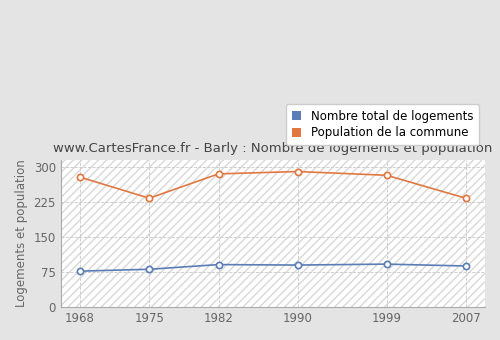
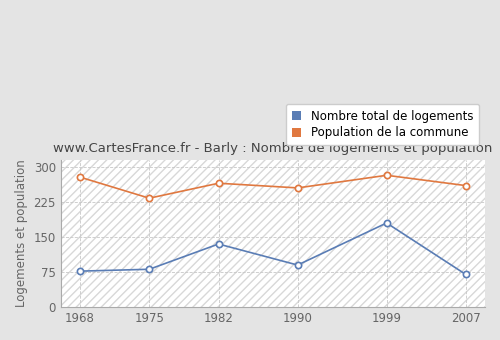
Nombre total de logements/1982: 91 -> 135
Population de la commune/1982: 285 -> 265
Population de la commune/1990: 290 -> 255
Nombre total de logements/1999: 92 -> 180
Nombre total de logements/2007: 88 -> 70
Population de la commune/2007: 233 -> 260
